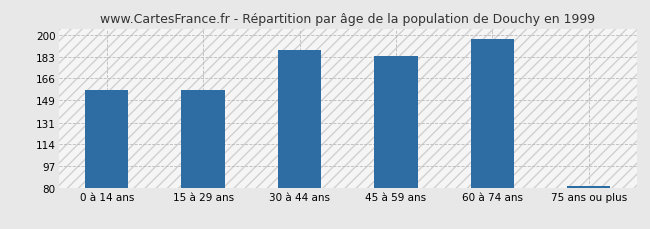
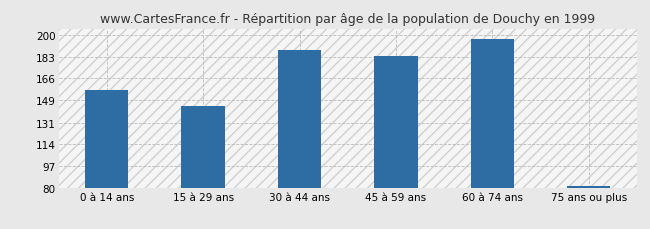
15 à 29 ans: 157 -> 144
